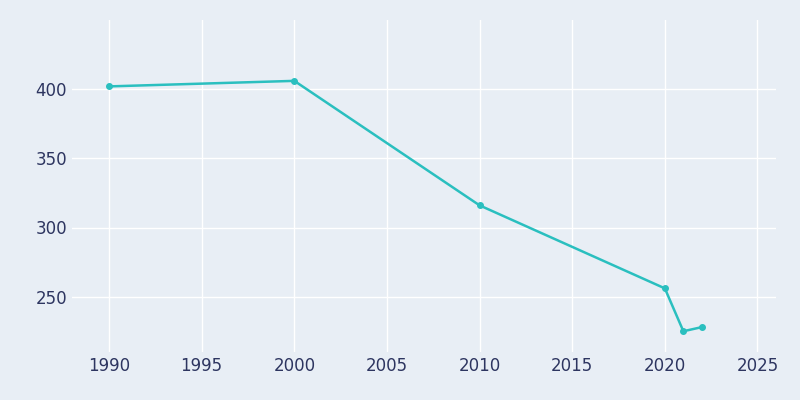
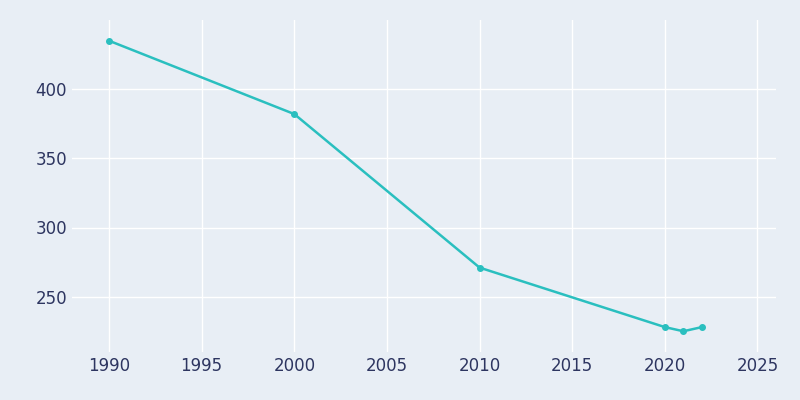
1990: 402 -> 435
2000: 406 -> 382
2010: 316 -> 271
2020: 256 -> 228
